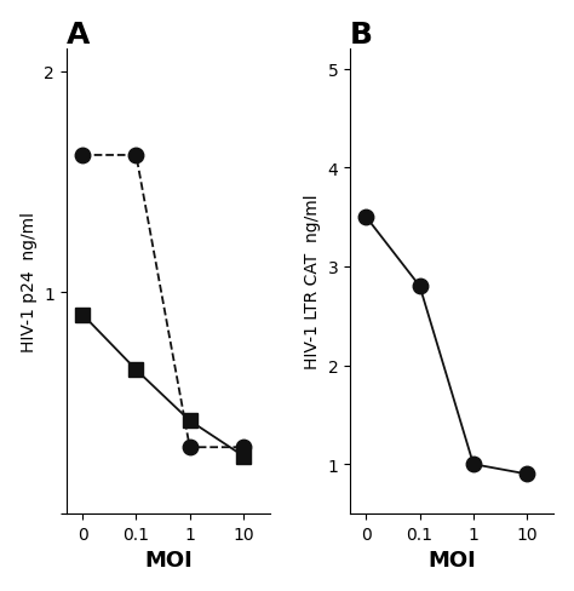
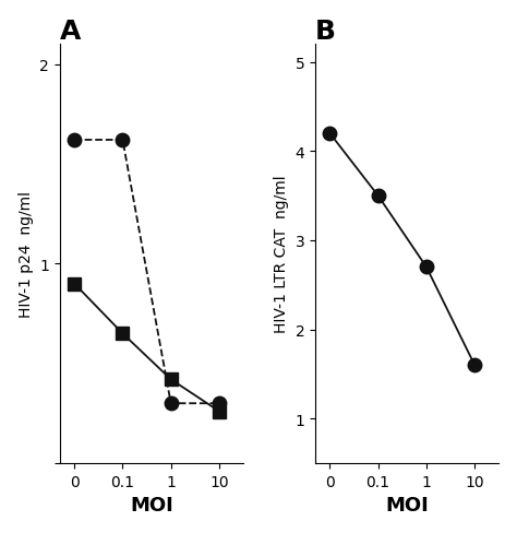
B/0: 3.5 -> 4.2
B/0.1: 2.8 -> 3.5
B/1: 1.0 -> 2.7
B/10: 0.9 -> 1.6
